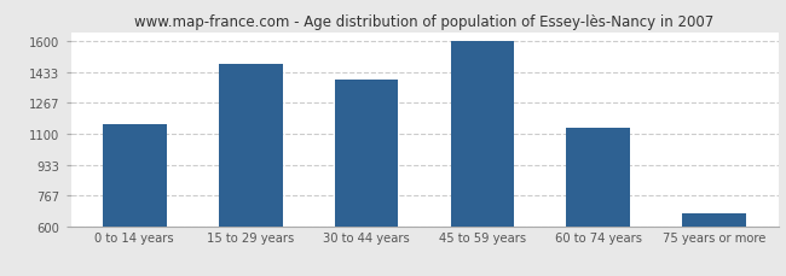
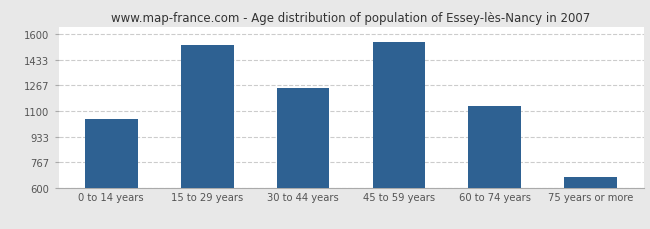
0 to 14 years: 1150 -> 1050
15 to 29 years: 1480 -> 1530
30 to 44 years: 1390 -> 1250
45 to 59 years: 1600 -> 1550
